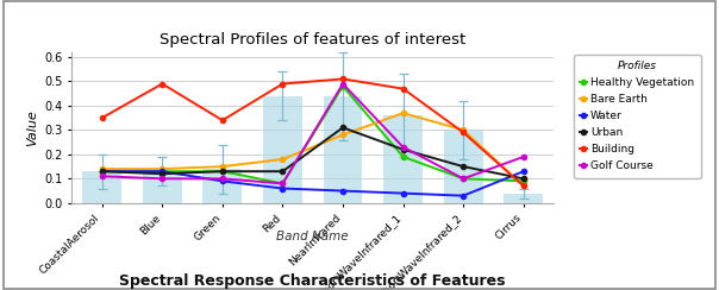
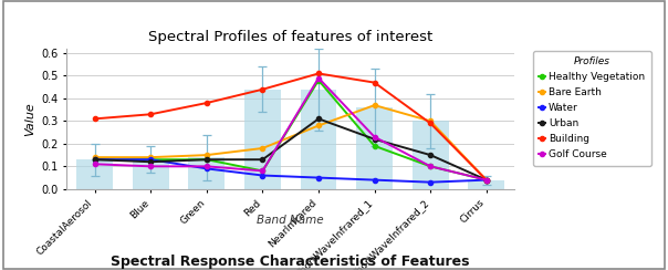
Building/CoastalAerosol: 0.35 -> 0.31
Building/Blue: 0.49 -> 0.33
Building/Green: 0.34 -> 0.38
Building/Red: 0.49 -> 0.44
Healthy Vegetation/Cirrus: 0.09 -> 0.04
Bare Earth/Cirrus: 0.07 -> 0.04
Water/Cirrus: 0.13 -> 0.04
Urban/Cirrus: 0.10 -> 0.04
Building/Cirrus: 0.07 -> 0.04
Golf Course/Cirrus: 0.19 -> 0.04
